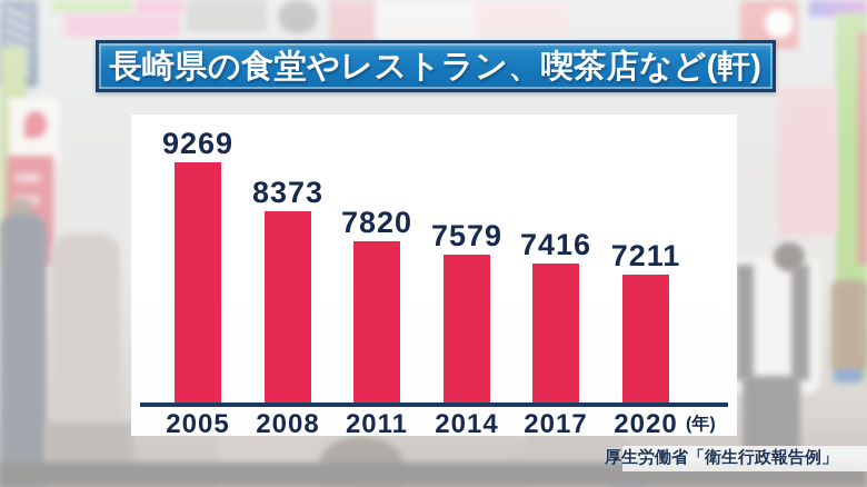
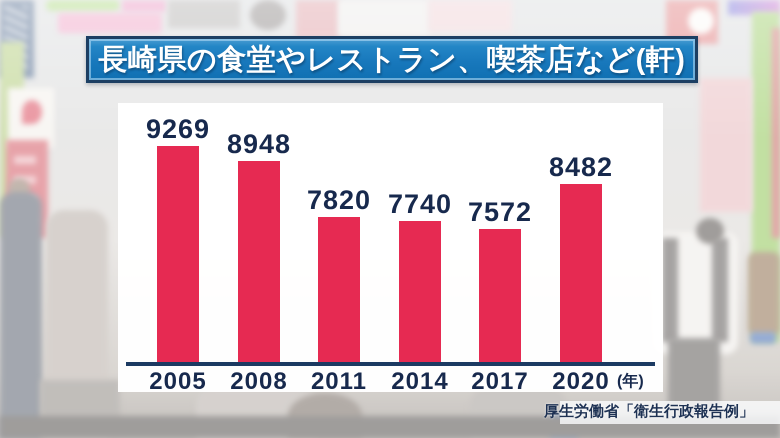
2008: 8373 -> 8948
2014: 7579 -> 7740
2017: 7416 -> 7572
2020: 7211 -> 8482
